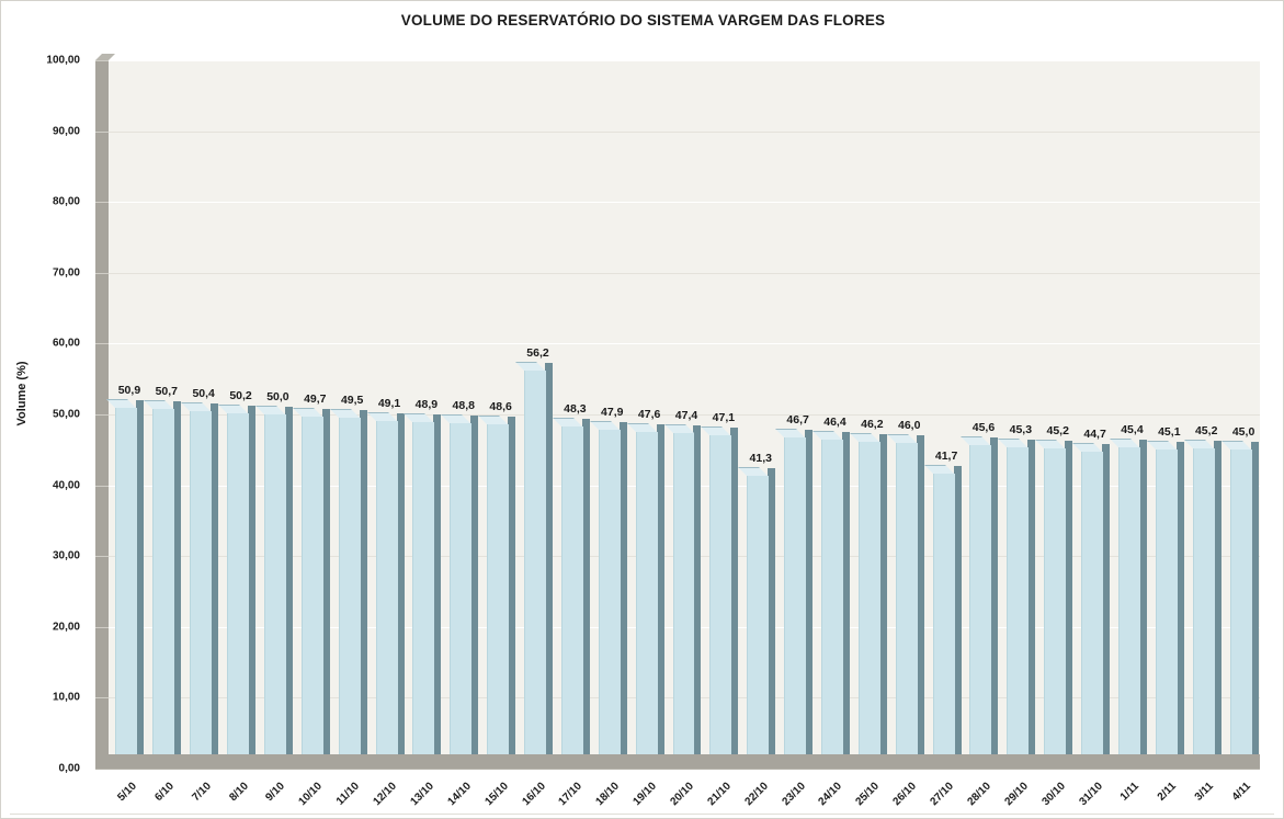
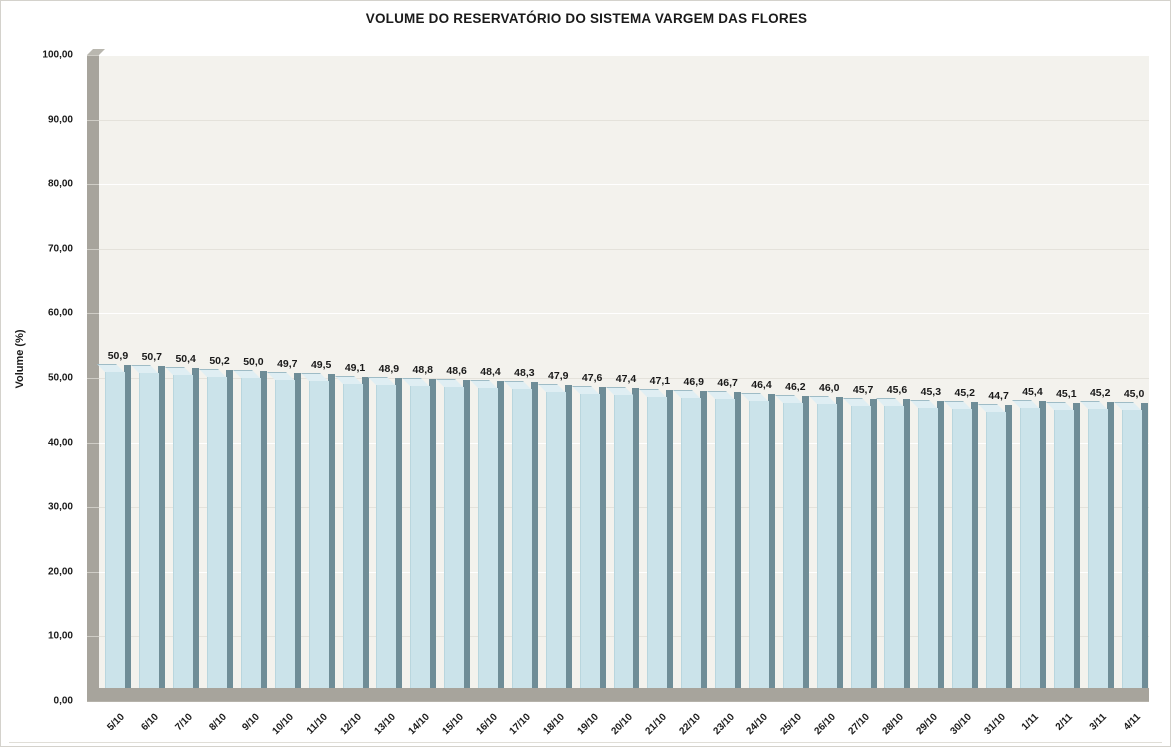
16/10: 56,2 -> 48,4
22/10: 41,3 -> 46,9
27/10: 41,7 -> 45,7
